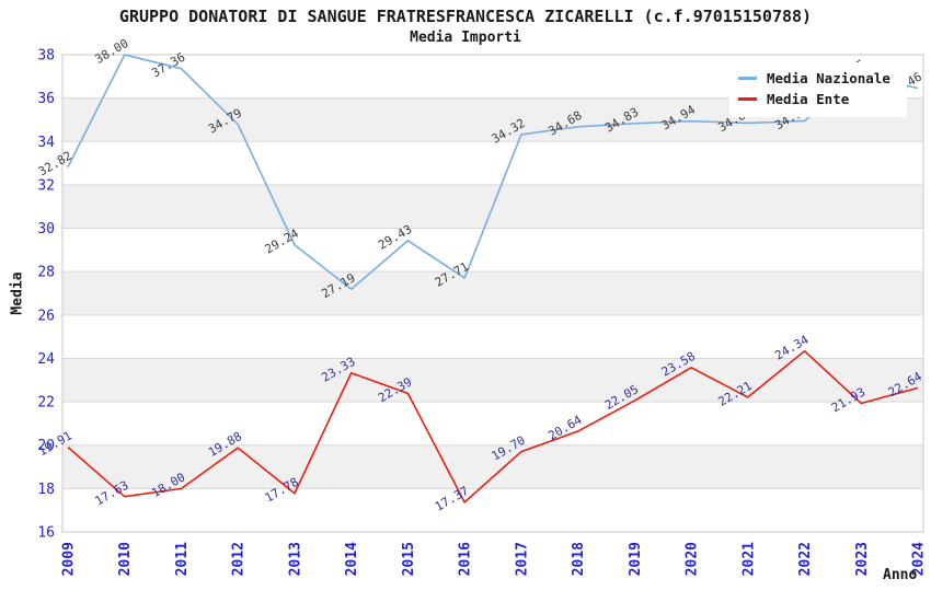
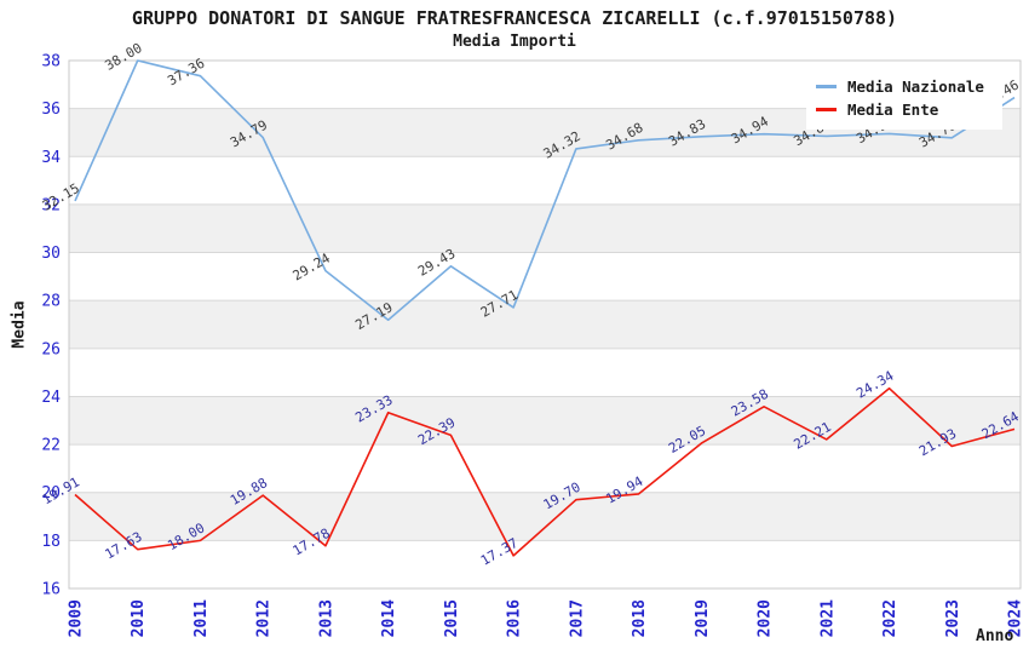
Media Nazionale/2009: 32.82 -> 32.15
Media Ente/2018: 20.64 -> 19.94
Media Nazionale/2023: 37.05 -> 34.78
